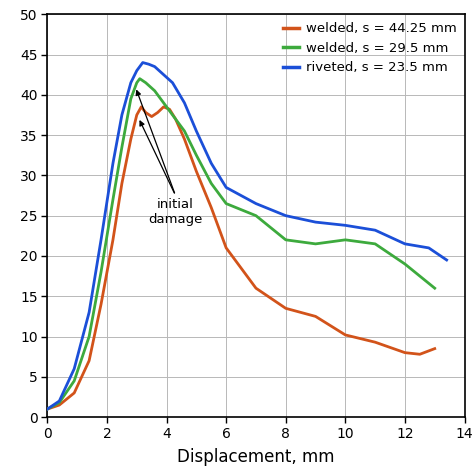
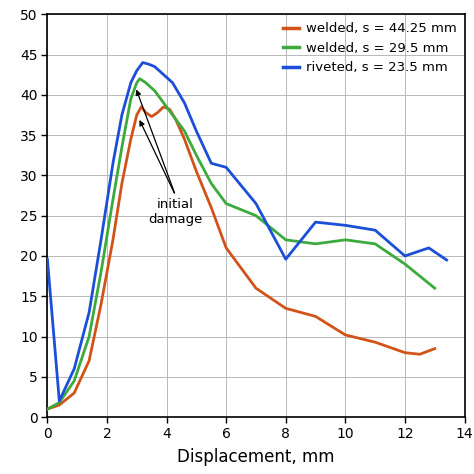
riveted, s = 23.5 mm/0: 1.0 -> 19.6
riveted, s = 23.5 mm/6: 28.5 -> 31.0
riveted, s = 23.5 mm/8: 25.0 -> 19.6
riveted, s = 23.5 mm/12: 21.5 -> 20.0
